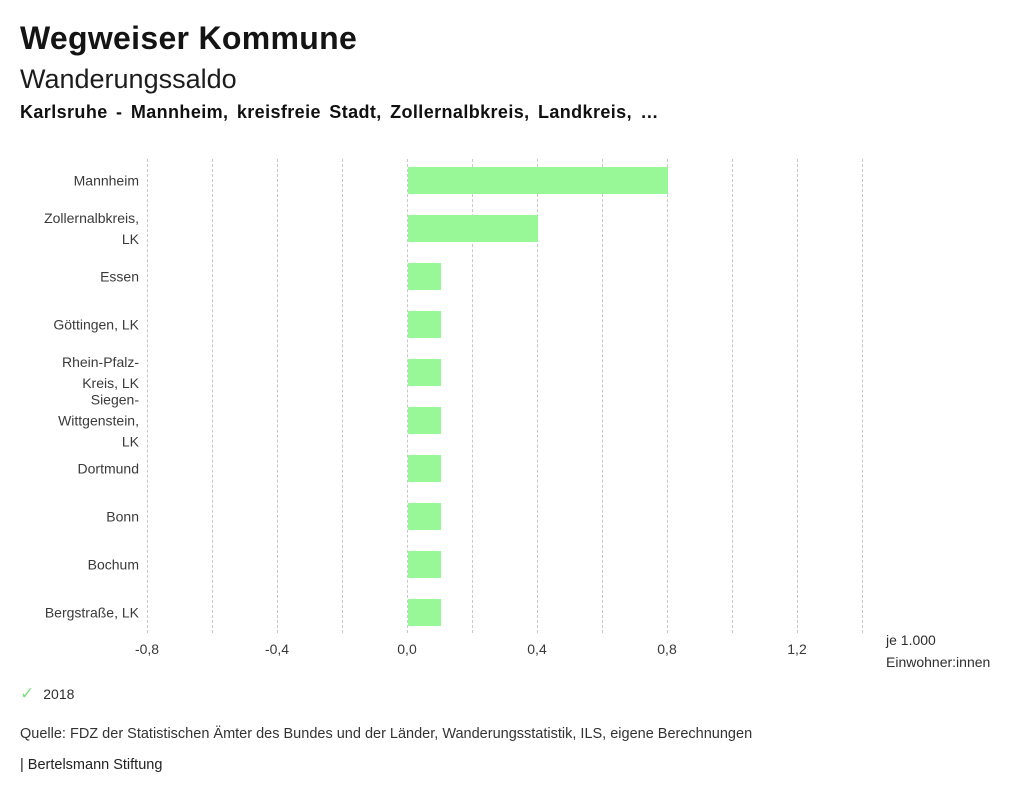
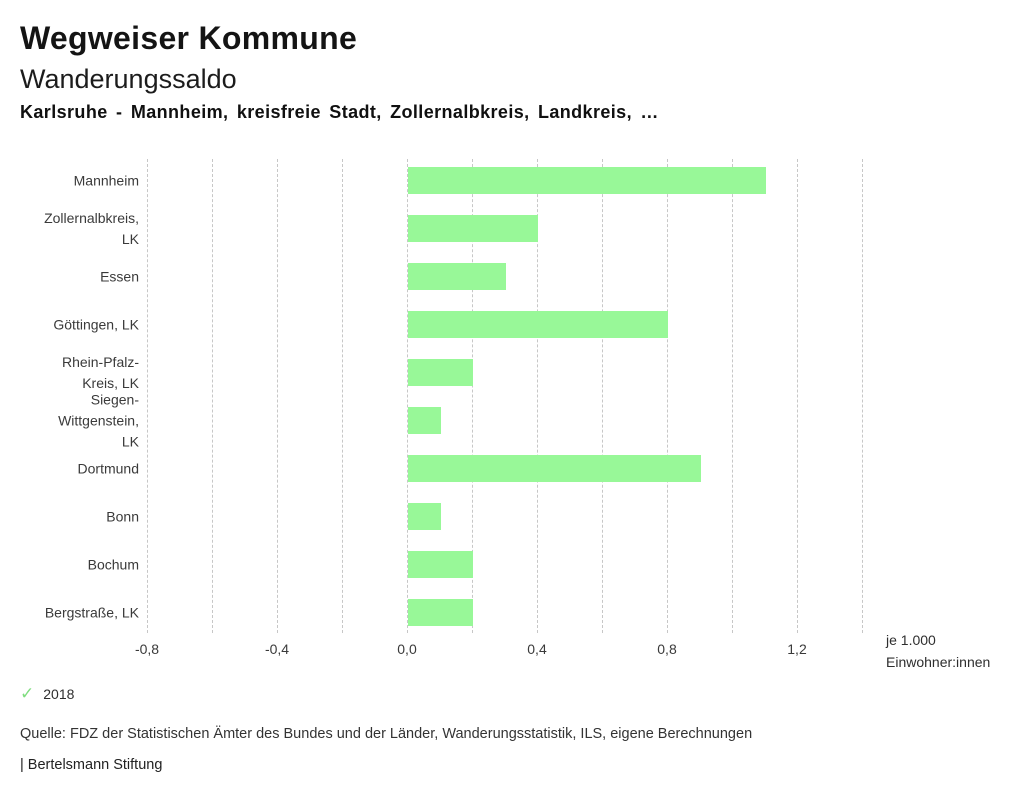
Mannheim: 0,8 -> 1,1
Essen: 0,1 -> 0,3
Göttingen, LK: 0,1 -> 0,8
Rhein-Pfalz-Kreis, LK: 0,1 -> 0,2
Dortmund: 0,1 -> 0,9
Bochum: 0,1 -> 0,2
Bergstraße, LK: 0,1 -> 0,2
